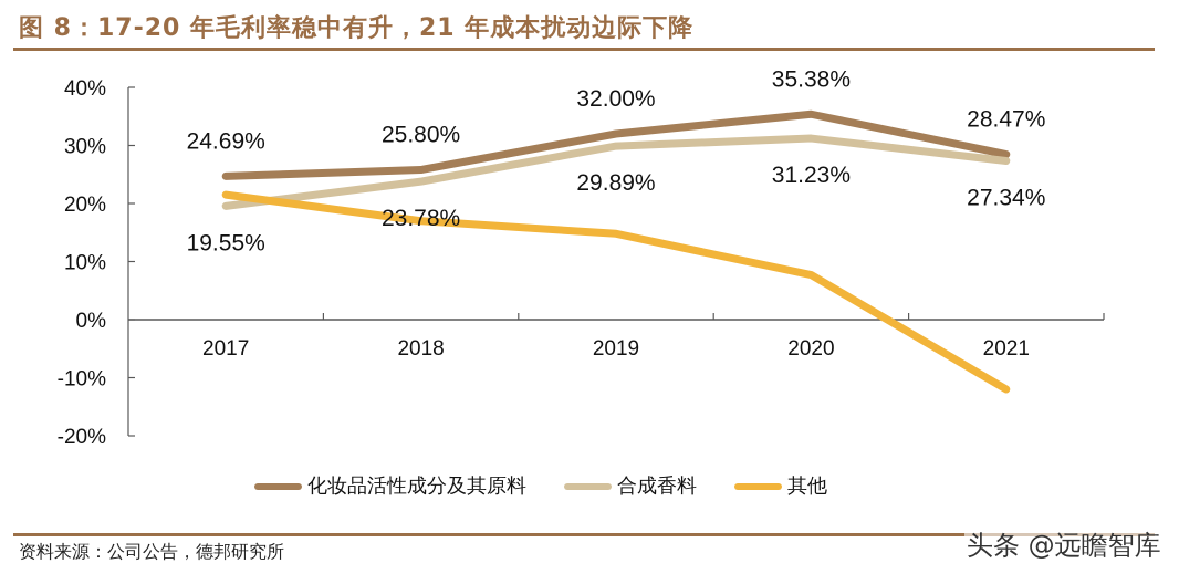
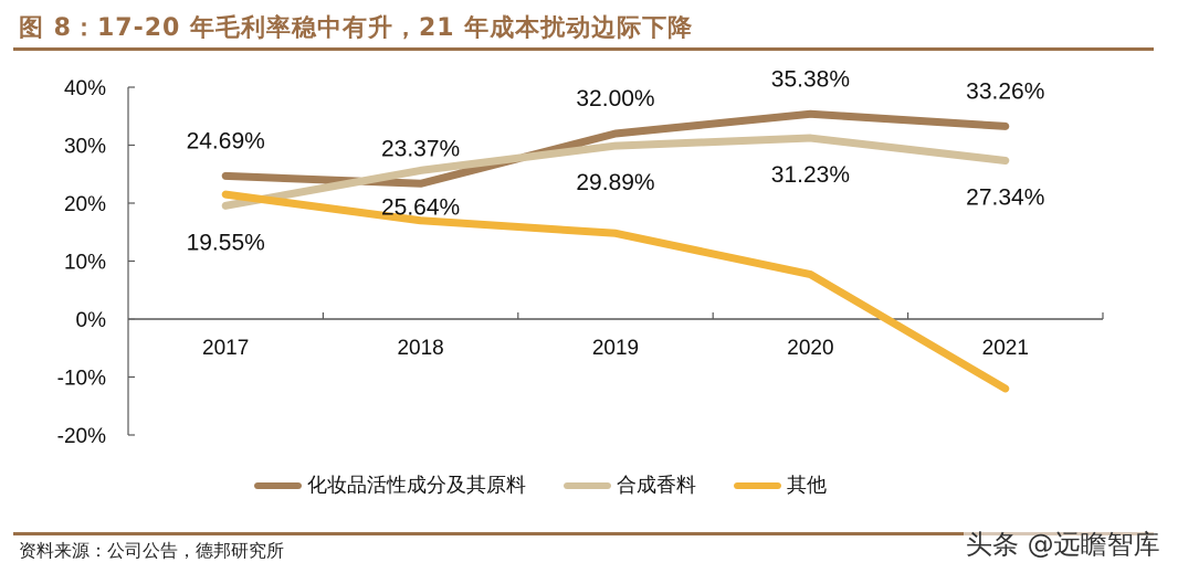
化妆品活性成分及其原料/2018: 25.80% -> 23.37%
合成香料/2018: 23.78% -> 25.64%
化妆品活性成分及其原料/2021: 28.47% -> 33.26%
